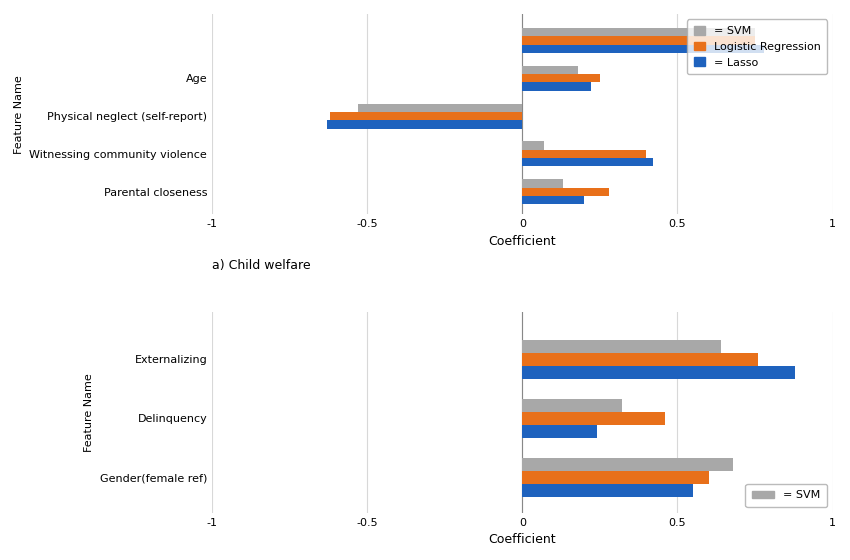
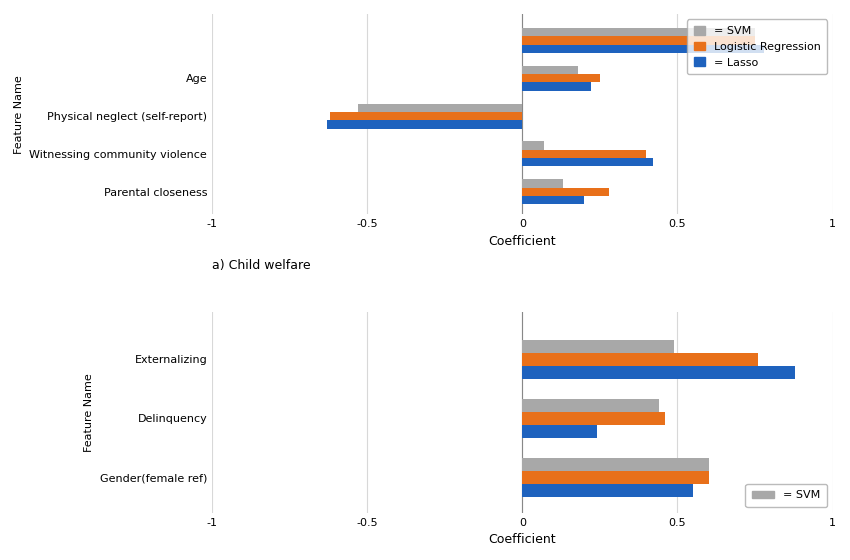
= SVM/Externalizing: 0.64 -> 0.49
= SVM/Delinquency: 0.32 -> 0.44
= SVM/Gender(female ref): 0.68 -> 0.60
